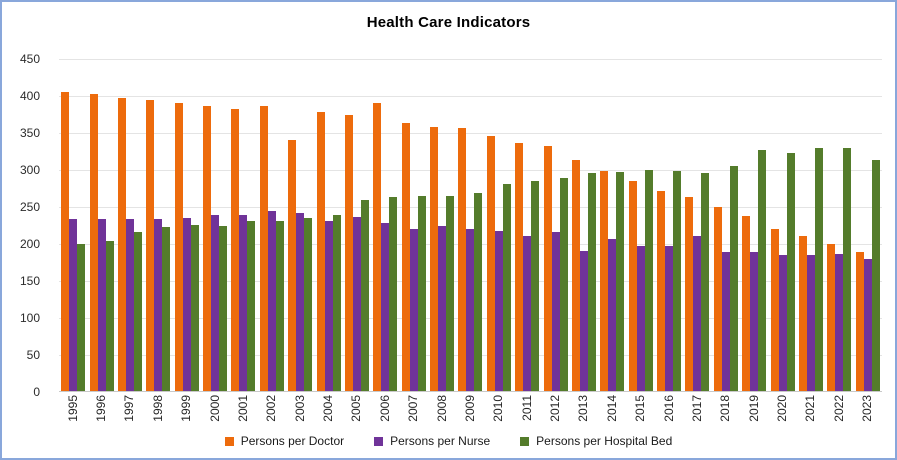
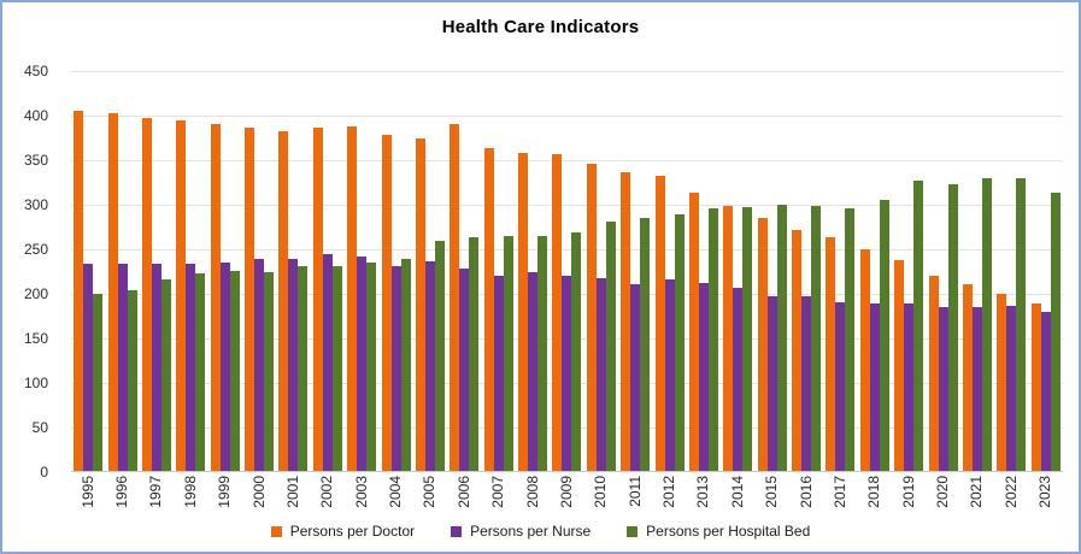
Persons per Doctor/2003: 340 -> 390
Persons per Nurse/2013: 190 -> 210
Persons per Nurse/2017: 210 -> 190
